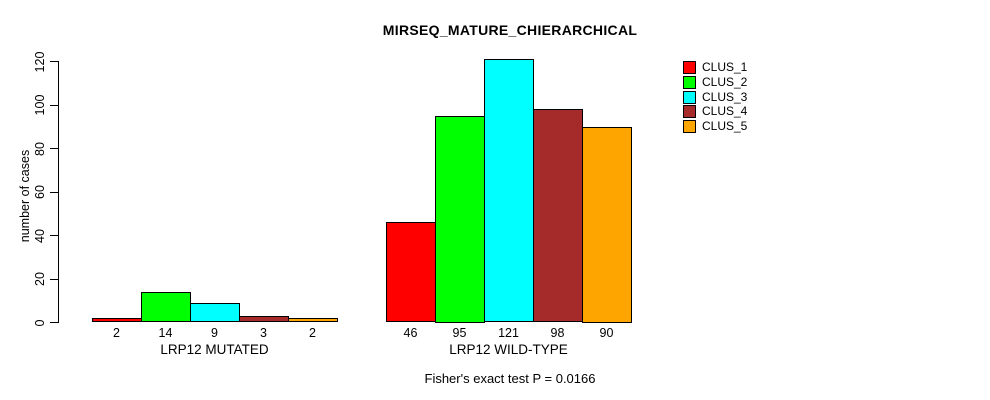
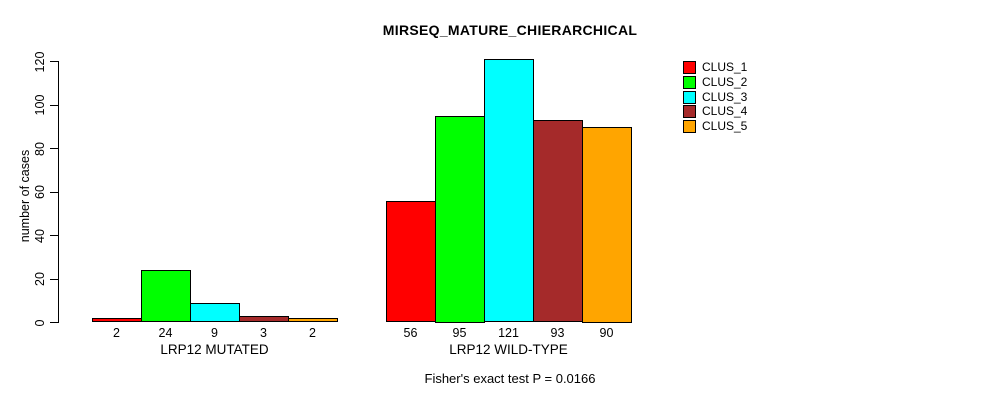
CLUS_2/LRP12 MUTATED: 14 -> 24
CLUS_1/LRP12 WILD-TYPE: 46 -> 56
CLUS_4/LRP12 WILD-TYPE: 98 -> 93
